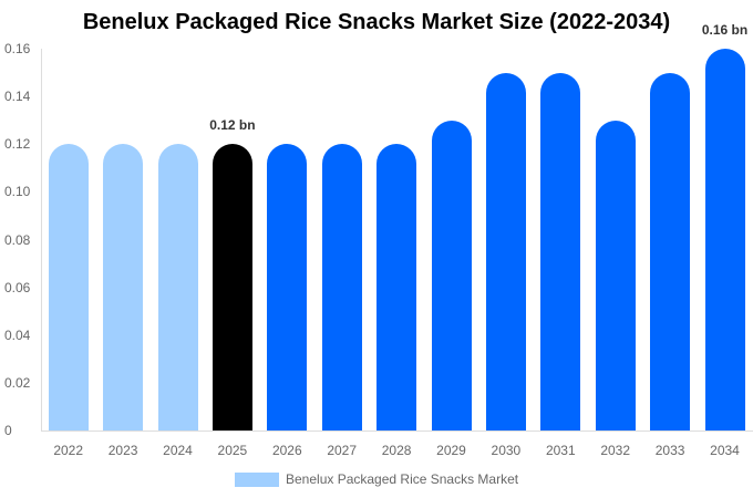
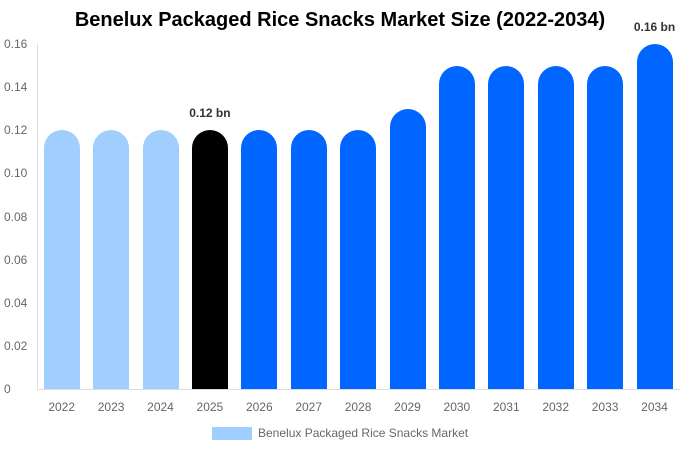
2032: 0.13 -> 0.15
